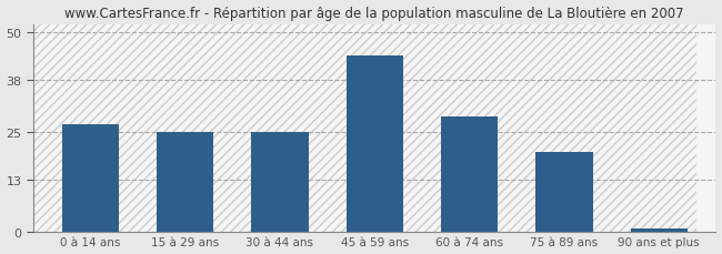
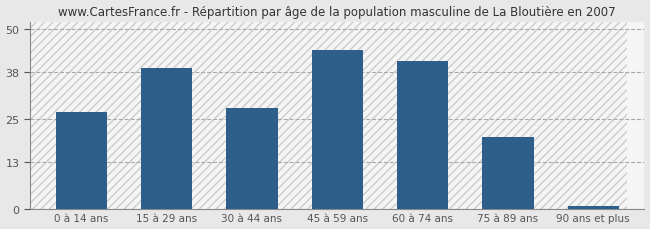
15 à 29 ans: 25 -> 39
30 à 44 ans: 25 -> 28
60 à 74 ans: 29 -> 41
